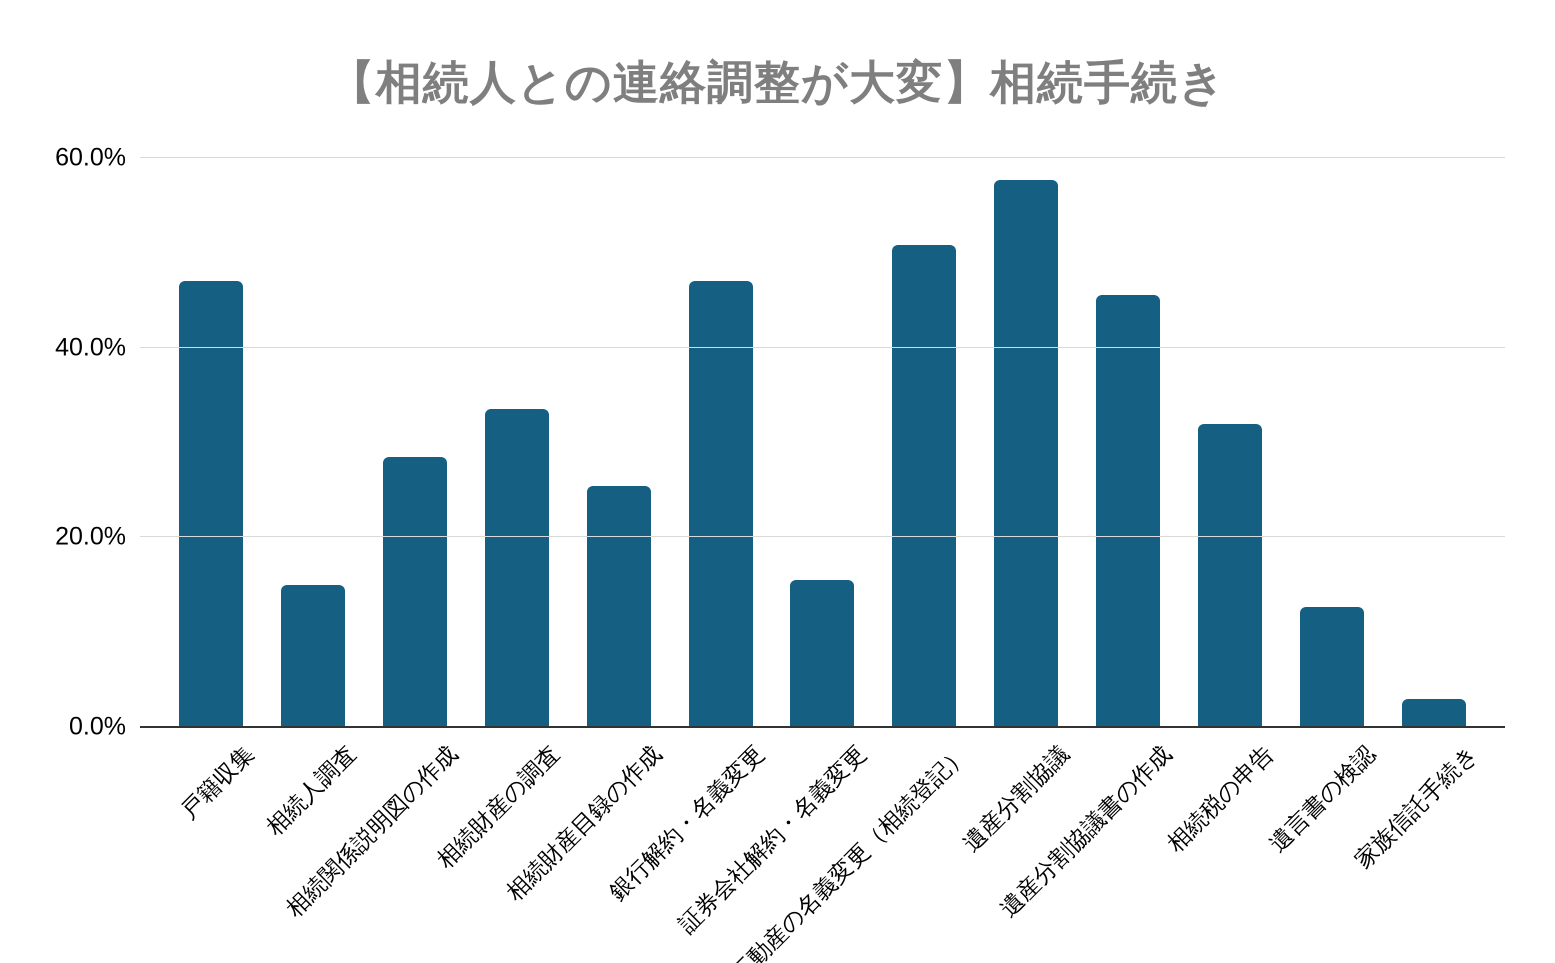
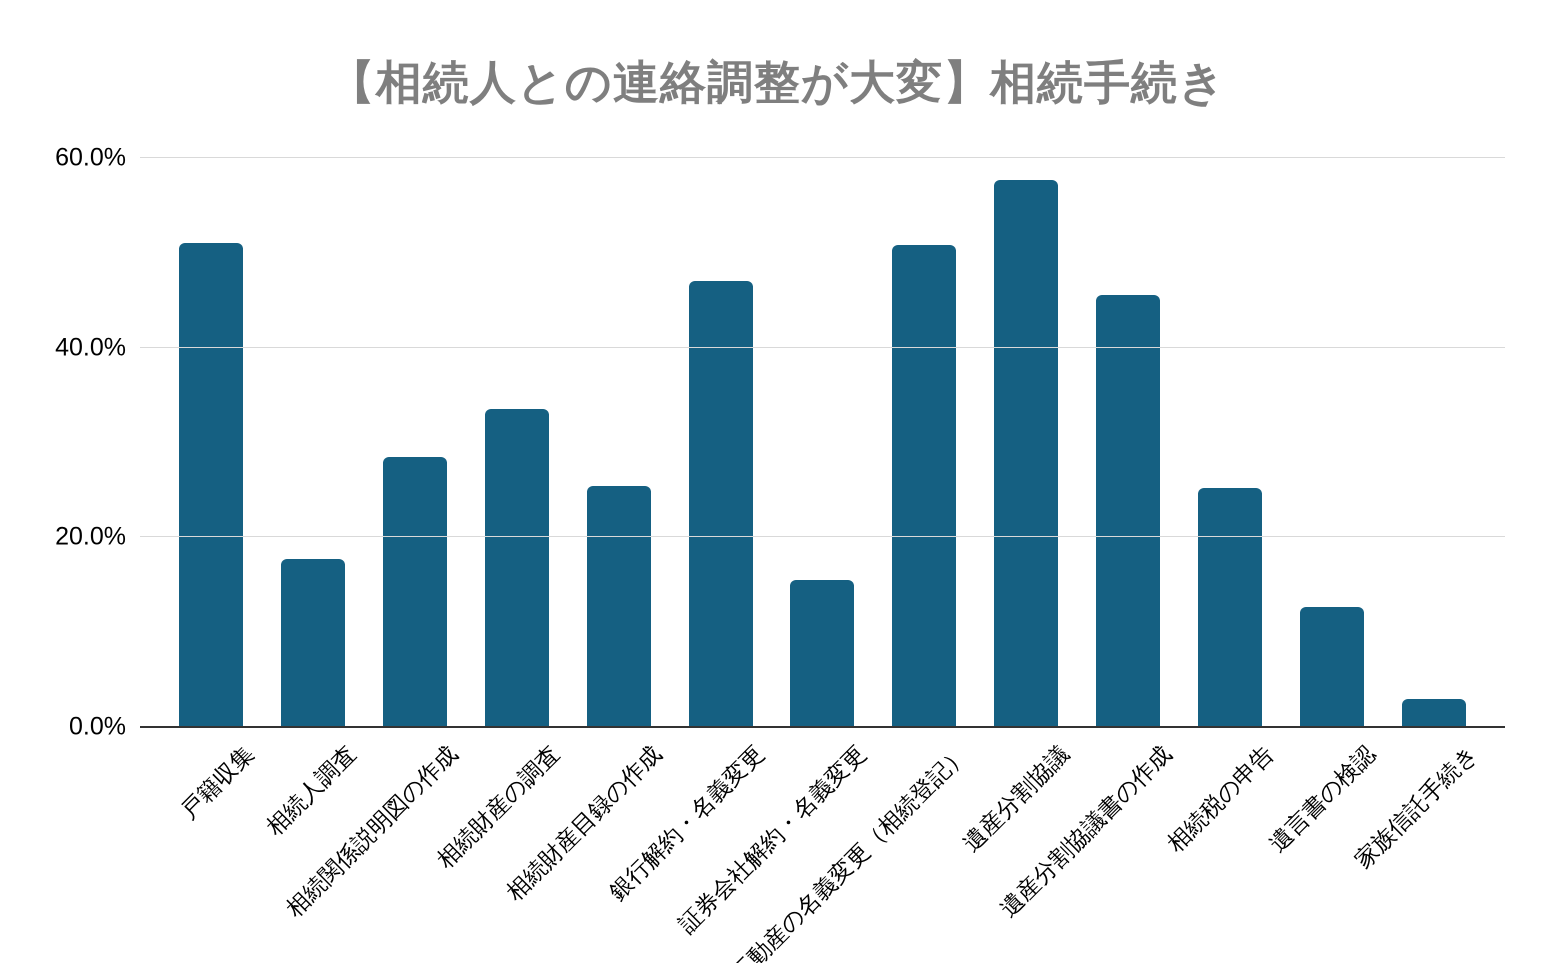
戸籍収集: 47% -> 51%
相続人調査: 15% -> 18%
相続税の申告: 32% -> 25%
